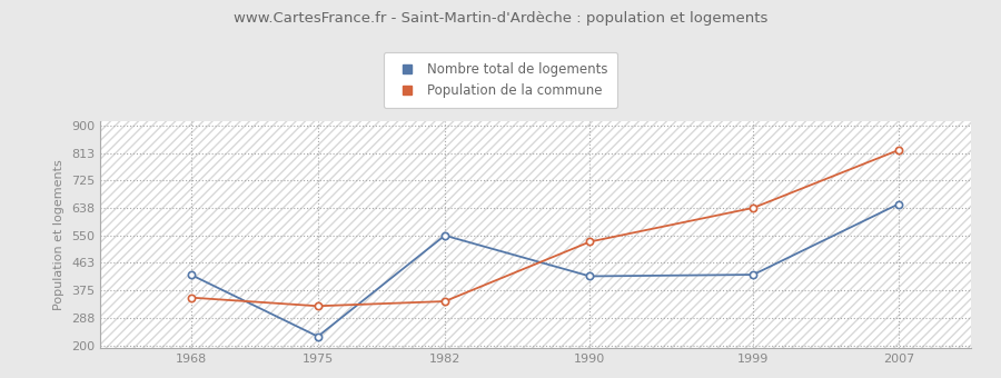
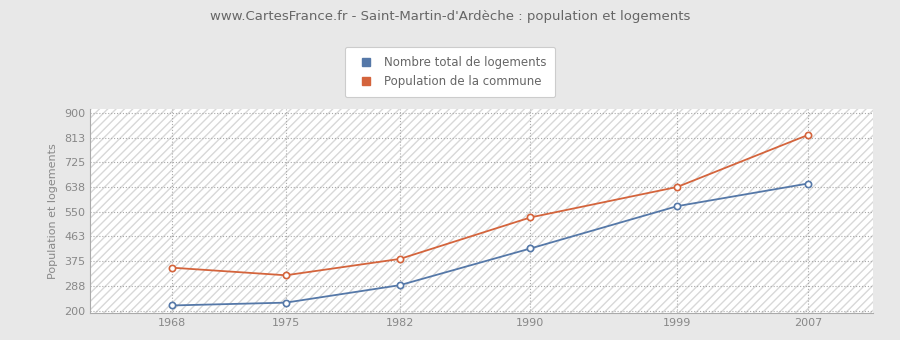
Nombre total de logements/1968: 425 -> 218
Nombre total de logements/1982: 550 -> 290
Population de la commune/1982: 340 -> 383
Nombre total de logements/1999: 425 -> 570
